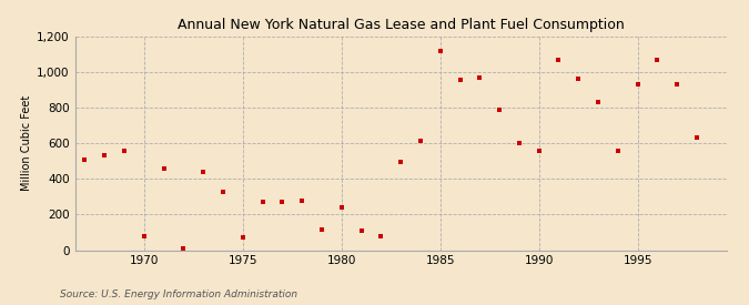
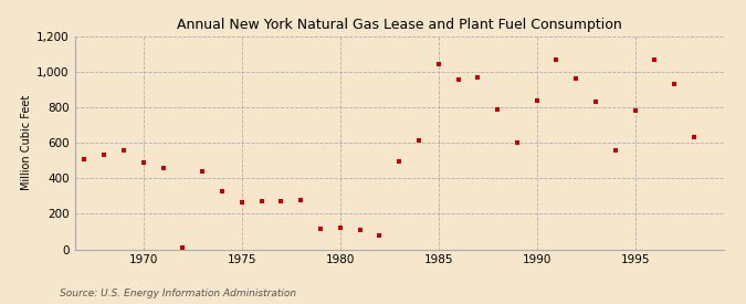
1970: 80 -> 490
1975: 70 -> 260
1980: 240 -> 120
1985: 1,120 -> 1,040
1990: 560 -> 840
1995: 930 -> 780
